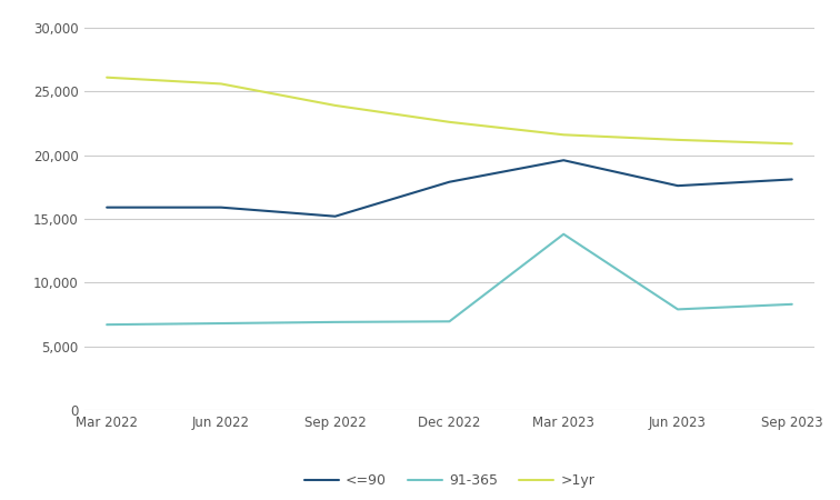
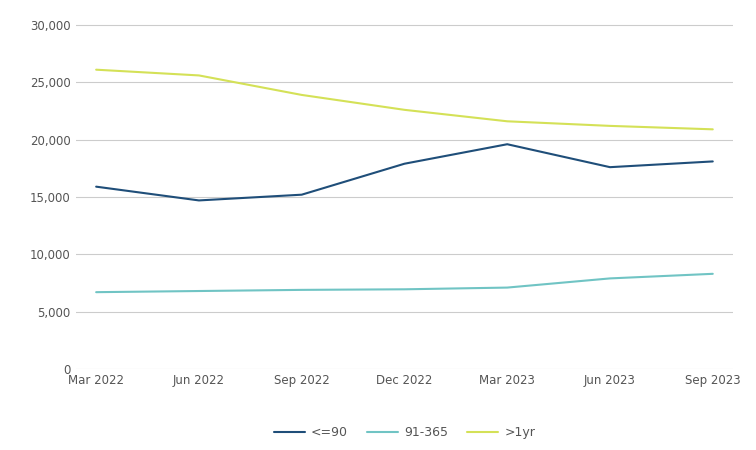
<=90/Jun 2022: 15,900 -> 14,700
91-365/Mar 2023: 13,800 -> 7,100
